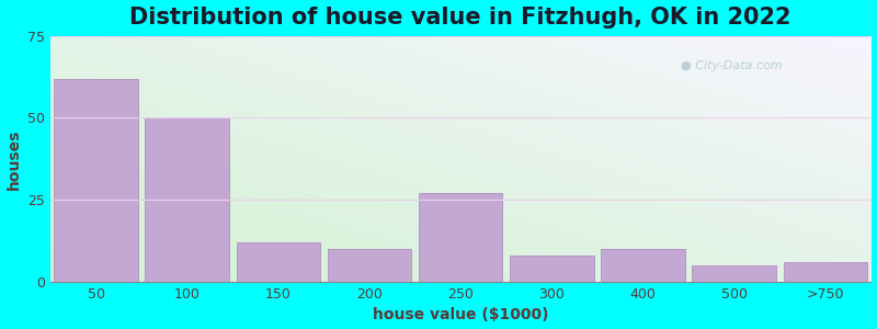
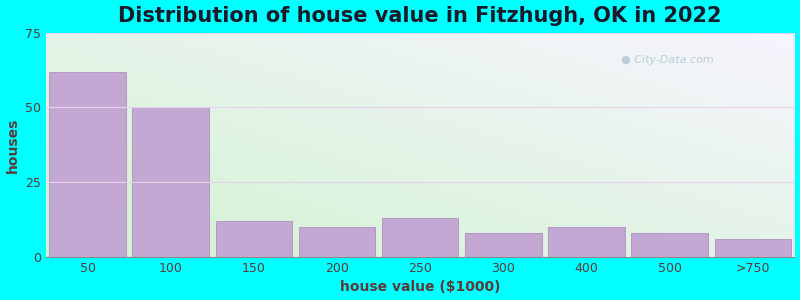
250: 27 -> 13
500: 5 -> 8
